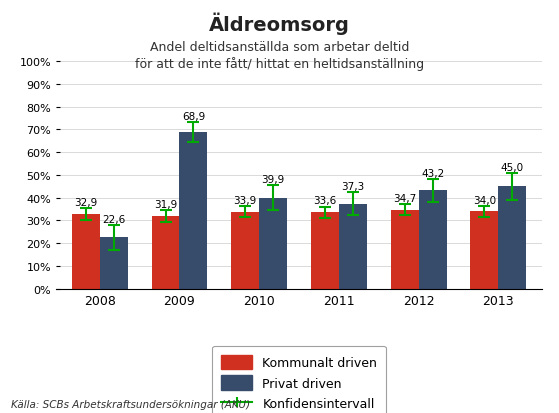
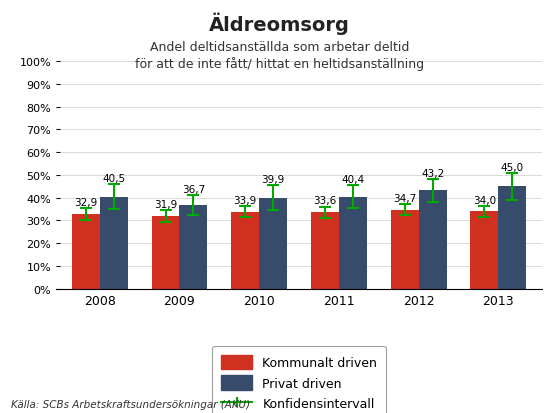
Privat driven/2008: 22,6 -> 40,5
Privat driven/2009: 68,9 -> 36,7
Privat driven/2011: 37,3 -> 40,4
